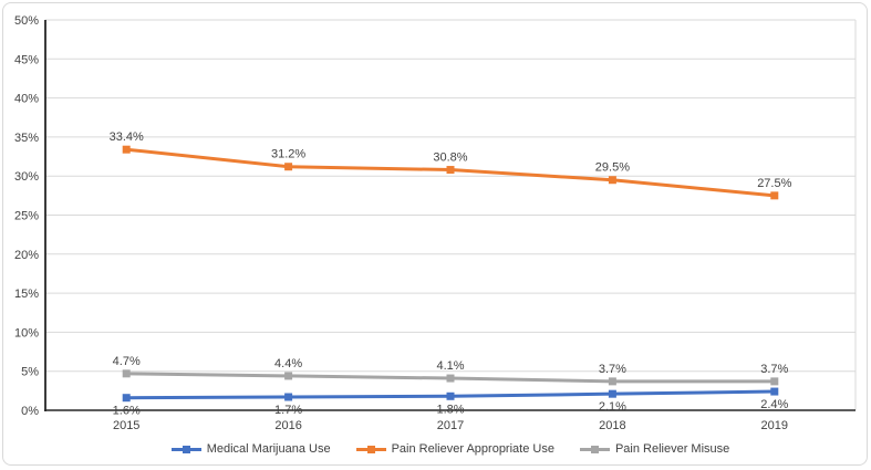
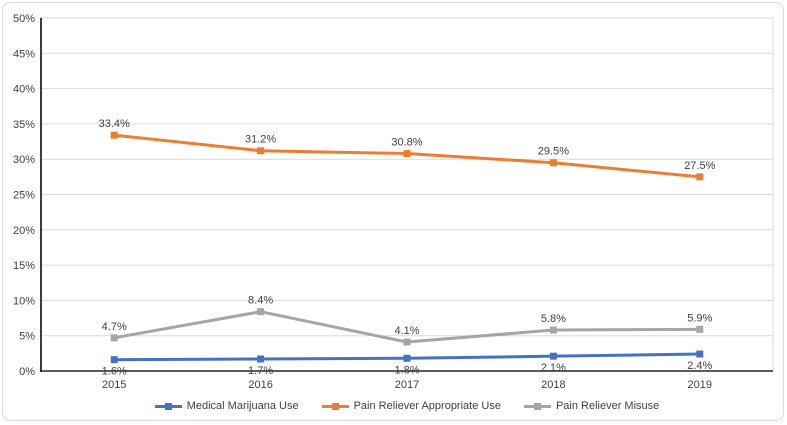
Pain Reliever Misuse/2016: 4.4% -> 8.4%
Pain Reliever Misuse/2018: 3.7% -> 5.8%
Pain Reliever Misuse/2019: 3.7% -> 5.9%
